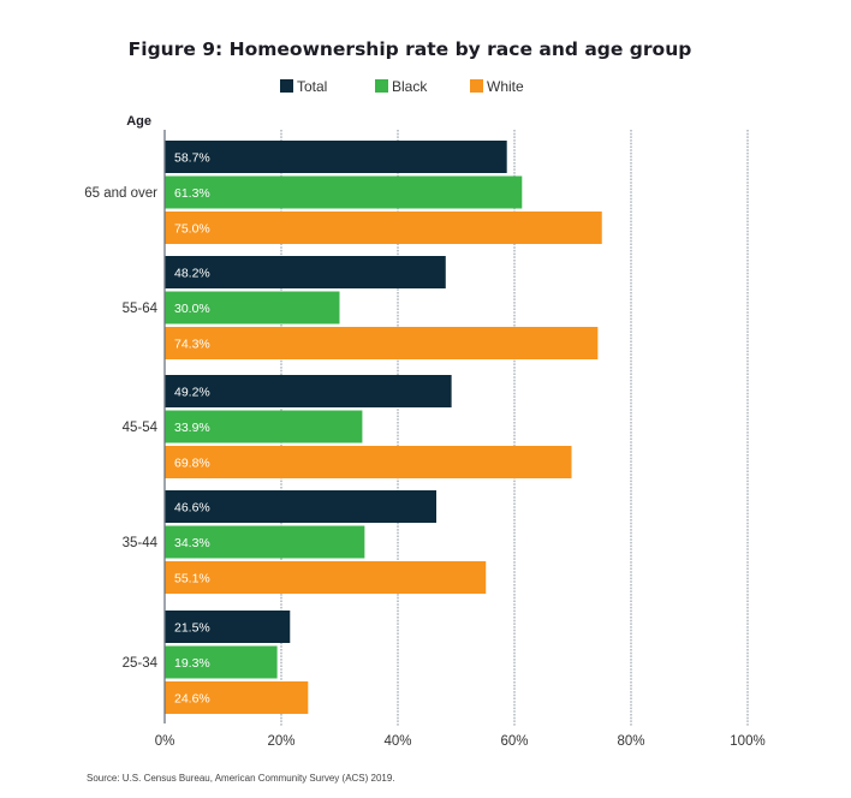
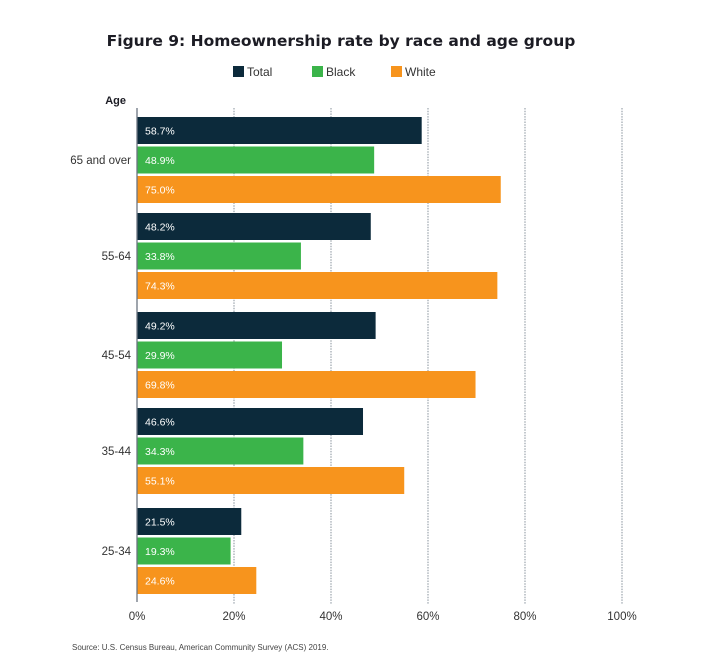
Black/65 and over: 61.3% -> 48.9%
Black/55-64: 30.0% -> 33.8%
Black/45-54: 33.9% -> 29.9%
